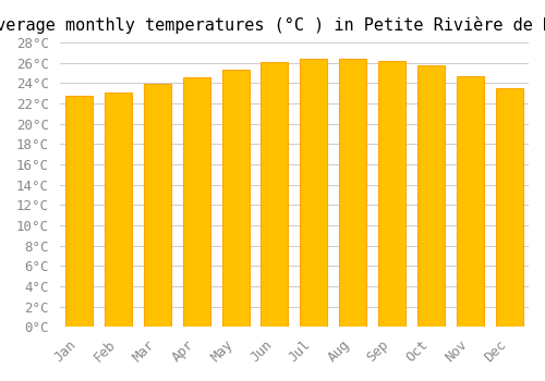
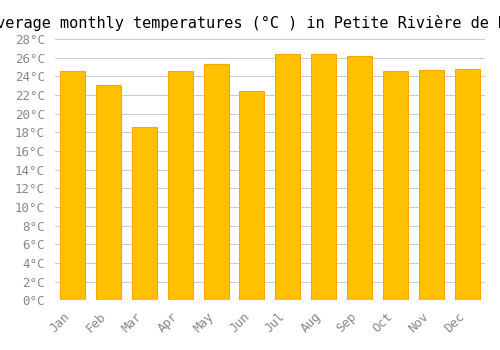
Jan: 22.8°C -> 24.6°C
Mar: 23.9°C -> 18.6°C
Jun: 26.1°C -> 22.4°C
Oct: 25.8°C -> 24.6°C
Dec: 23.5°C -> 24.8°C
